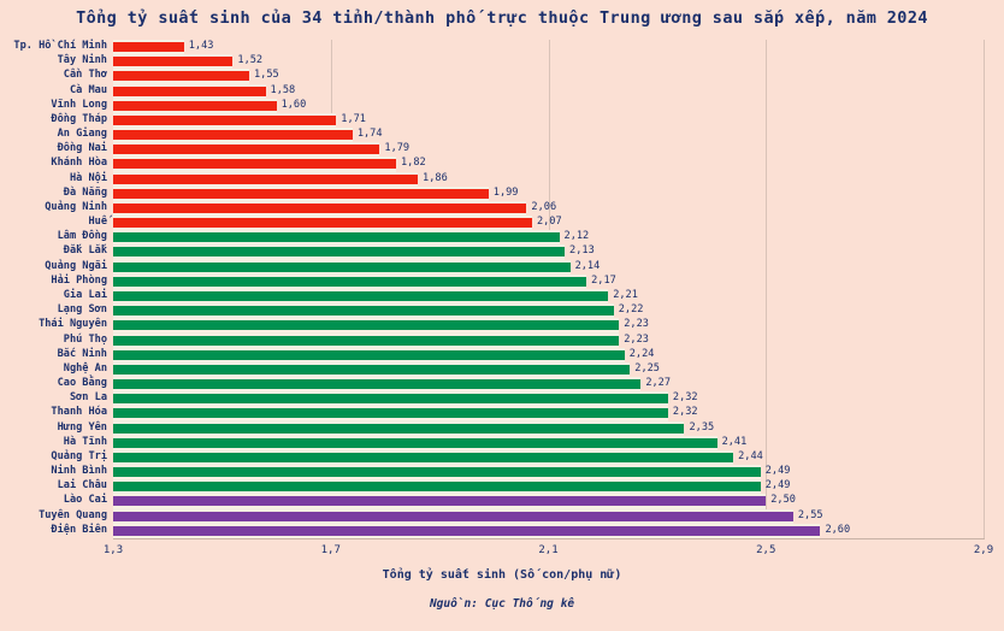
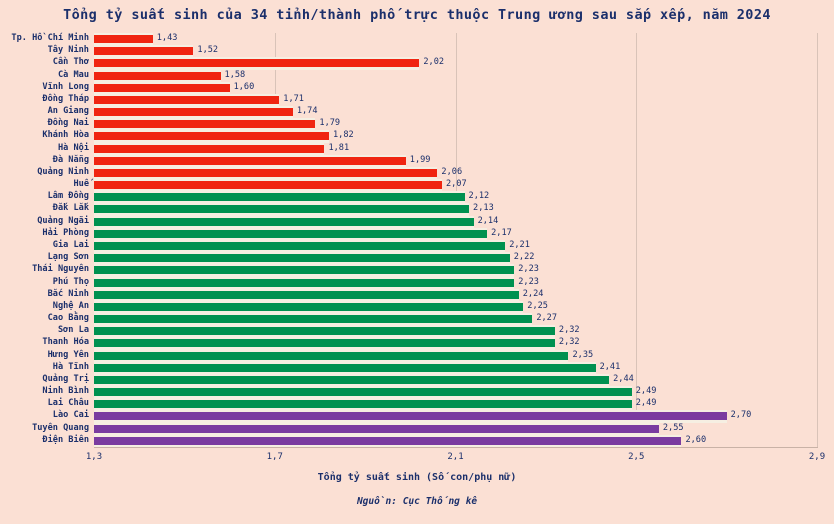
Cần Thơ: 1,55 -> 2,02
Hà Nội: 1,86 -> 1,81
Lào Cai: 2,50 -> 2,70
